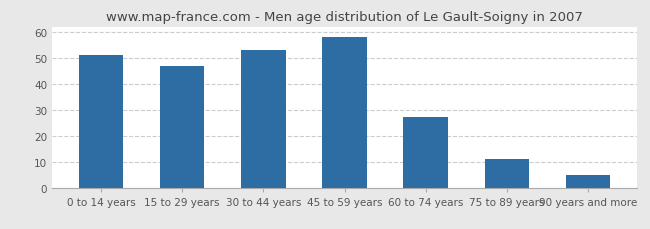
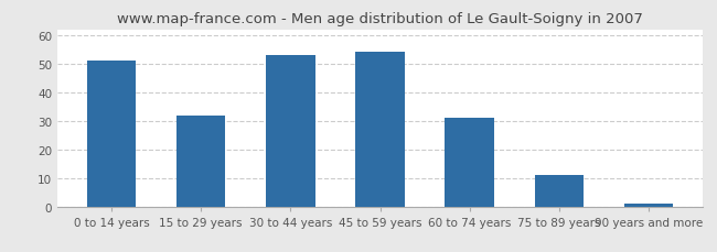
15 to 29 years: 47 -> 32
45 to 59 years: 58 -> 54
60 to 74 years: 27 -> 31
90 years and more: 5 -> 1
